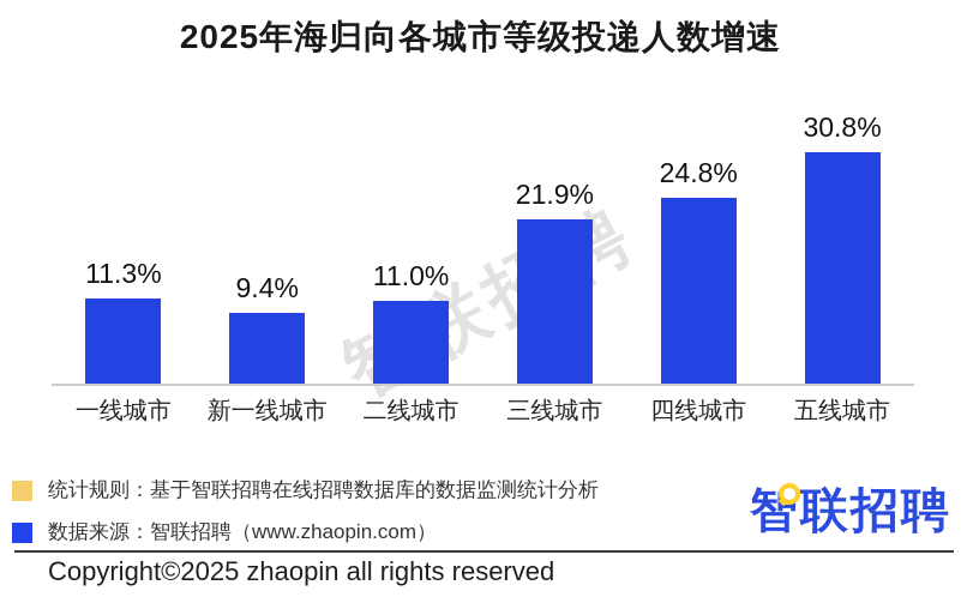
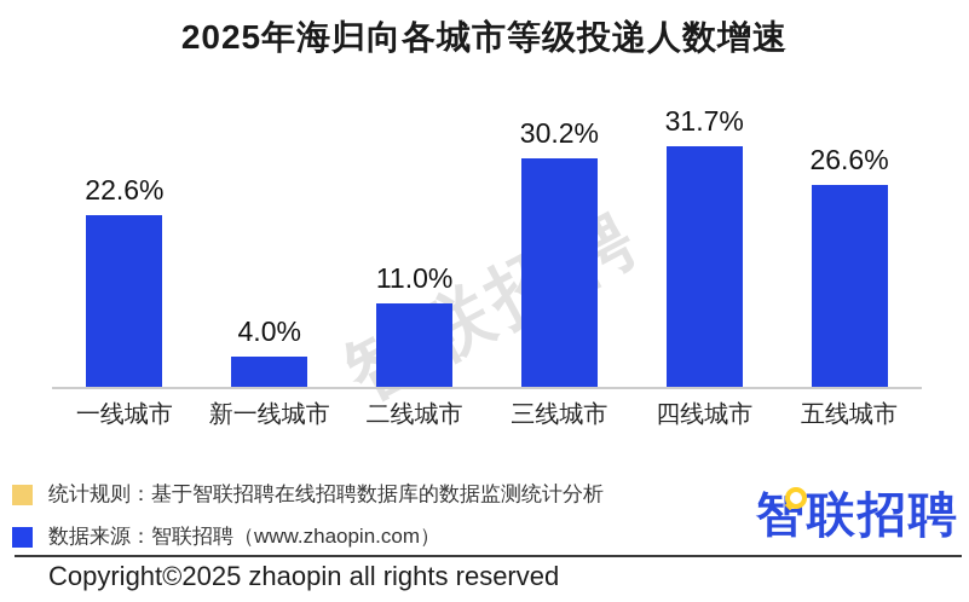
一线城市: 11.3% -> 22.6%
新一线城市: 9.4% -> 4.0%
三线城市: 21.9% -> 30.2%
四线城市: 24.8% -> 31.7%
五线城市: 30.8% -> 26.6%
